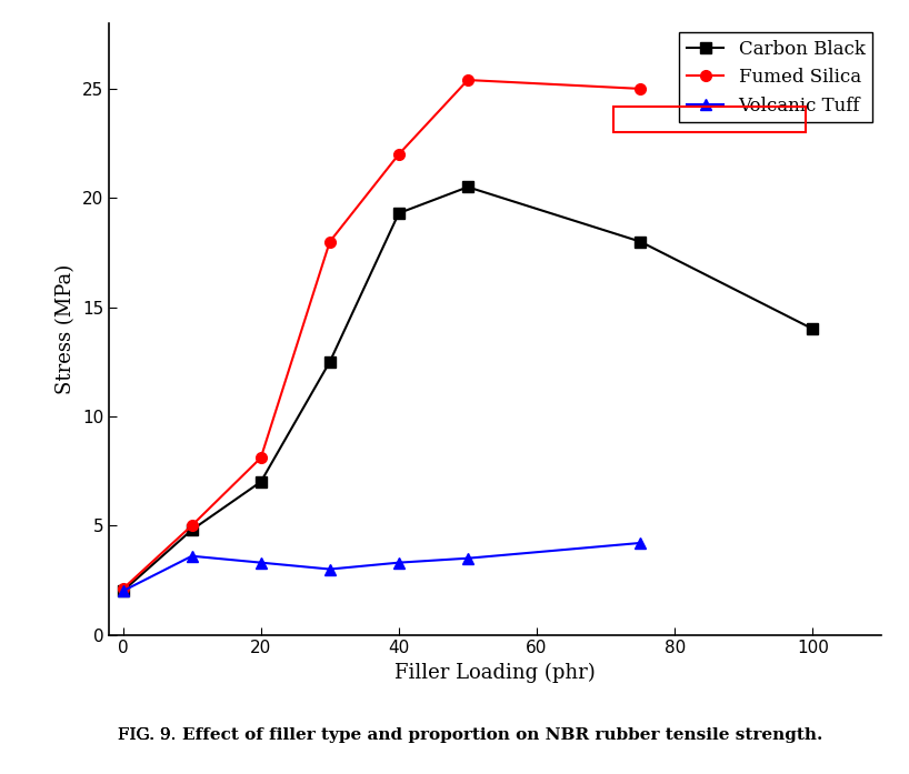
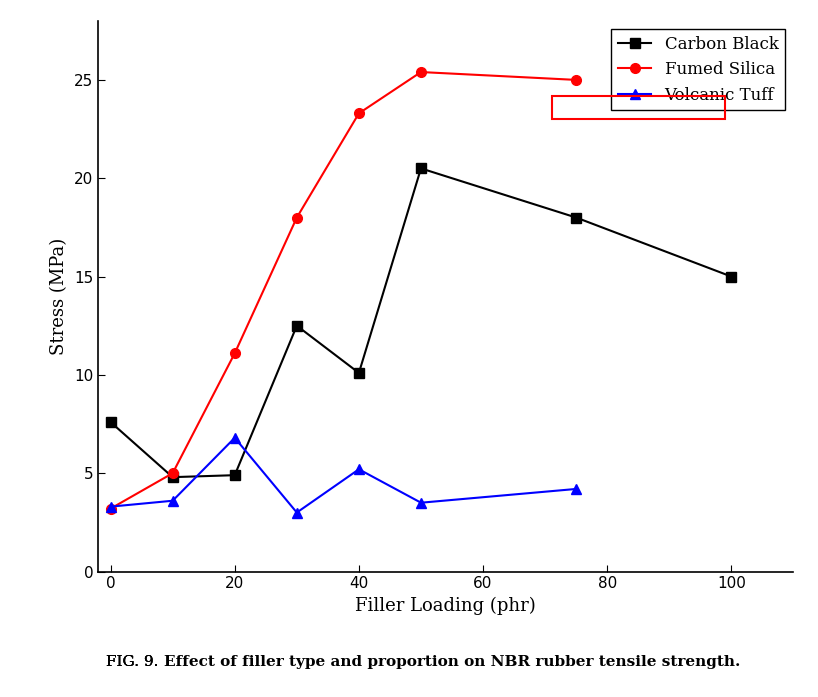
Carbon Black/0: 2.0 -> 7.6
Fumed Silica/0: 2.1 -> 3.2
Volcanic Tuff/0: 2.0 -> 3.3
Carbon Black/20: 7.0 -> 4.9
Fumed Silica/20: 8.1 -> 11.1
Volcanic Tuff/20: 3.3 -> 6.8
Carbon Black/40: 19.3 -> 10.1
Fumed Silica/40: 22.0 -> 23.3
Volcanic Tuff/40: 3.3 -> 5.2
Carbon Black/100: 14.0 -> 15.0
